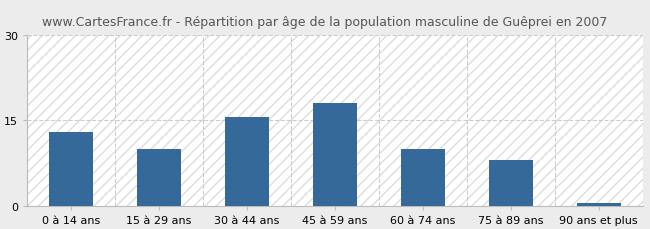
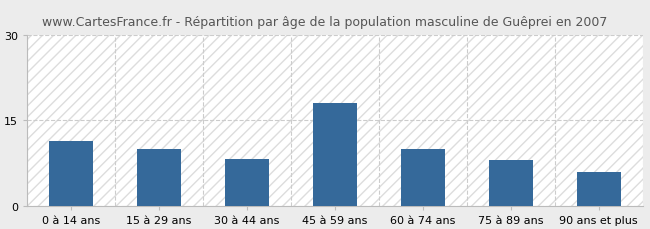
0 à 14 ans: 13.0 -> 11.4
30 à 44 ans: 15.5 -> 8.2
90 ans et plus: 0.5 -> 6.0
